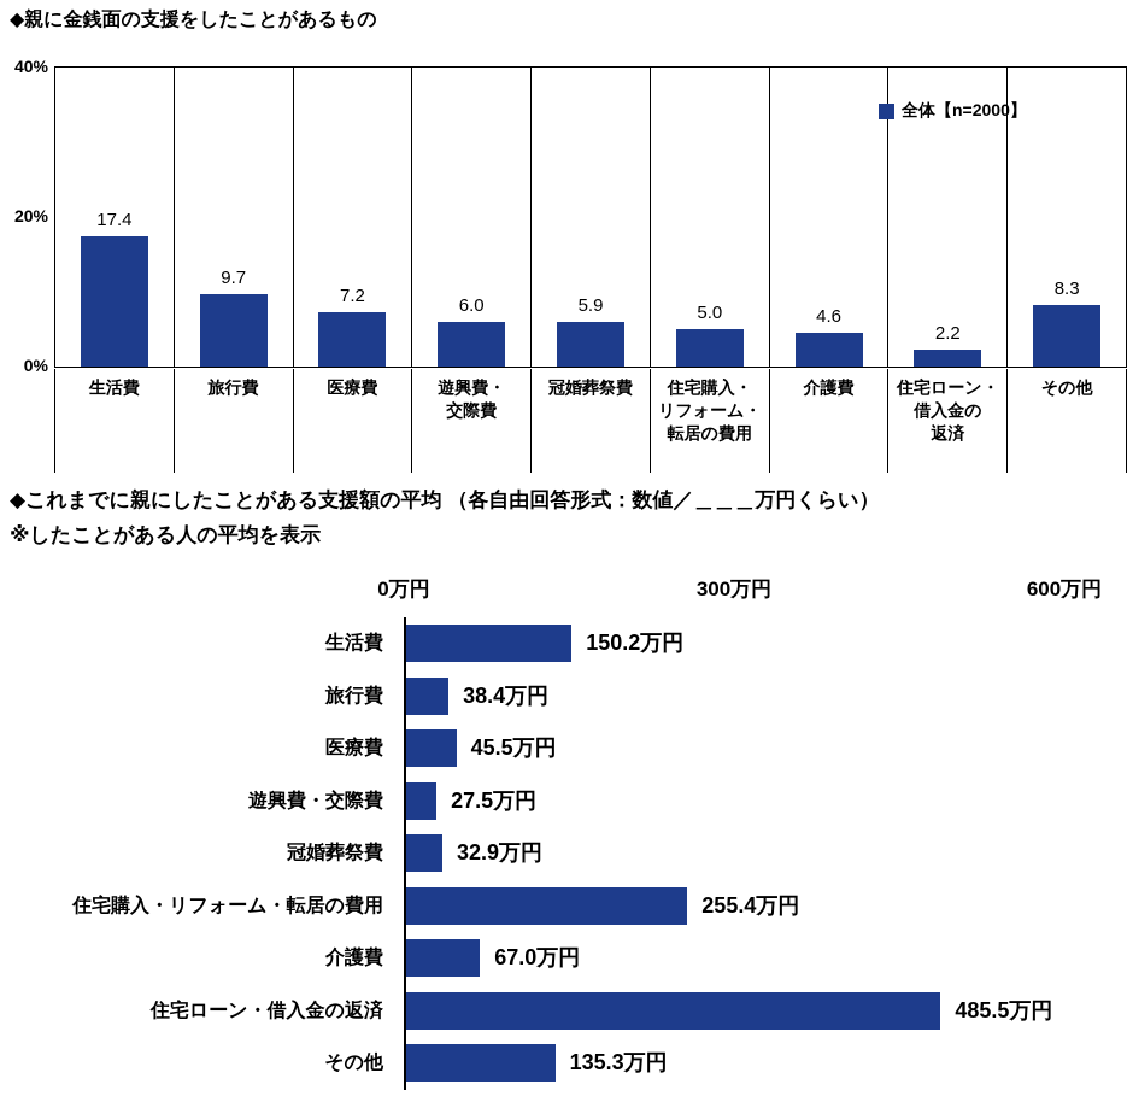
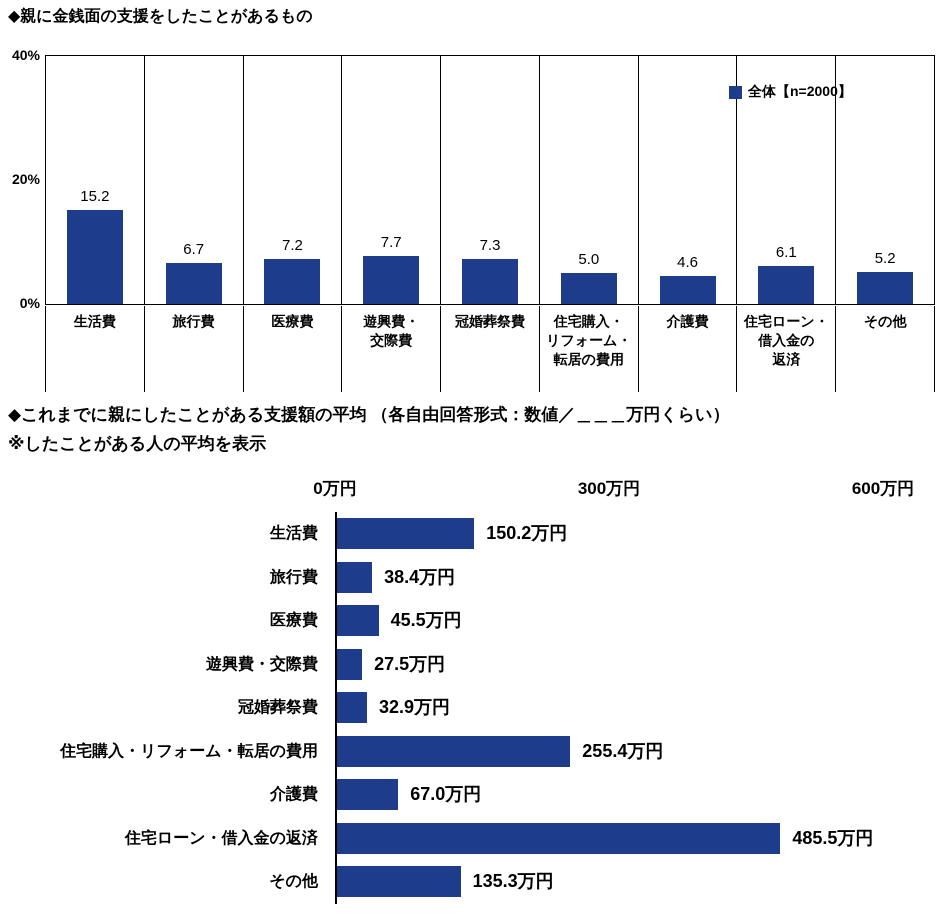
◆親に金銭面の支援をしたことがあるもの/生活費: 17.4 -> 15.2
◆親に金銭面の支援をしたことがあるもの/旅行費: 9.7 -> 6.7
◆親に金銭面の支援をしたことがあるもの/遊興費・ 交際費: 6.0 -> 7.7
◆親に金銭面の支援をしたことがあるもの/冠婚葬祭費: 5.9 -> 7.3
◆親に金銭面の支援をしたことがあるもの/住宅ローン・ 借入金の 返済: 2.2 -> 6.1
◆親に金銭面の支援をしたことがあるもの/その他: 8.3 -> 5.2
